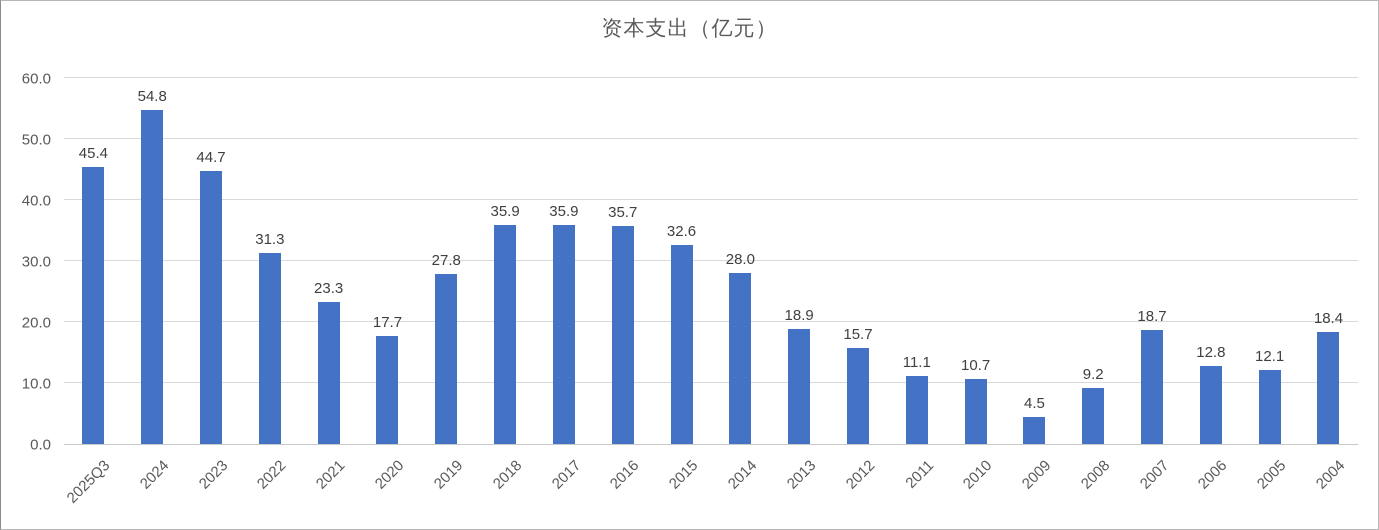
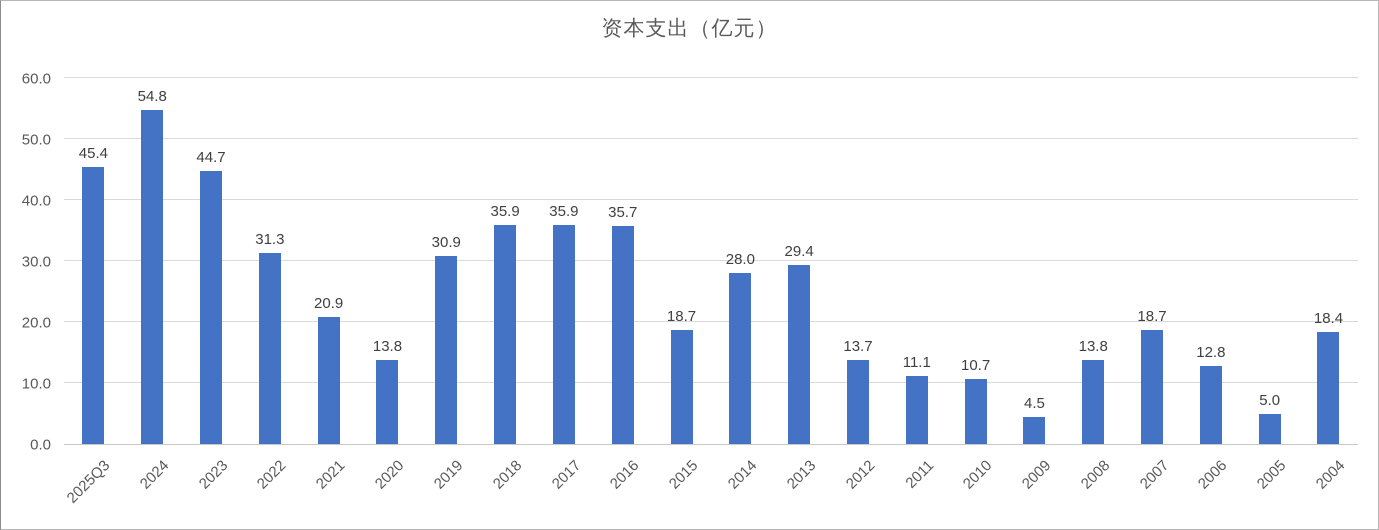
2021: 23.3 -> 20.9
2020: 17.7 -> 13.8
2019: 27.8 -> 30.9
2015: 32.6 -> 18.7
2013: 18.9 -> 29.4
2012: 15.7 -> 13.7
2008: 9.2 -> 13.8
2005: 12.1 -> 5.0
